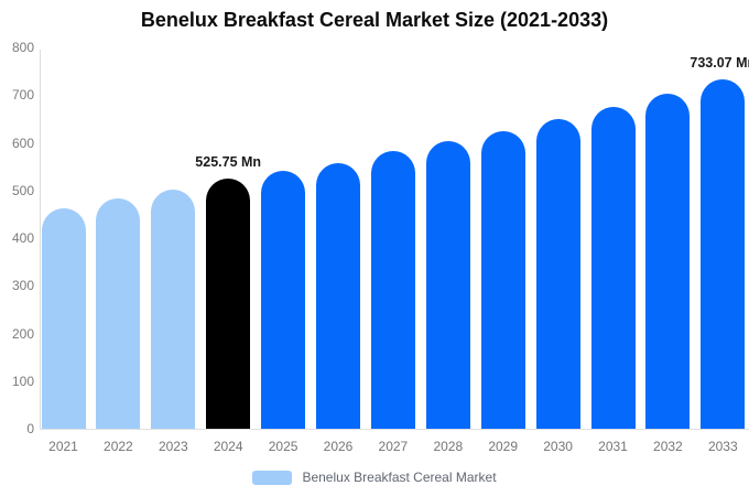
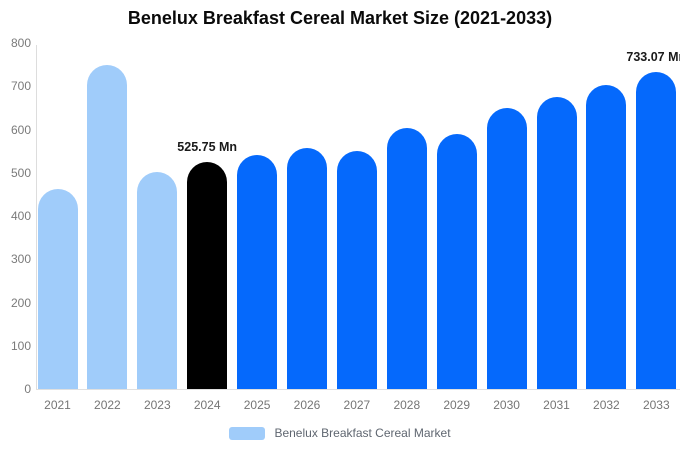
2022: 480 -> 750
2027: 580 -> 550
2029: 620 -> 590
